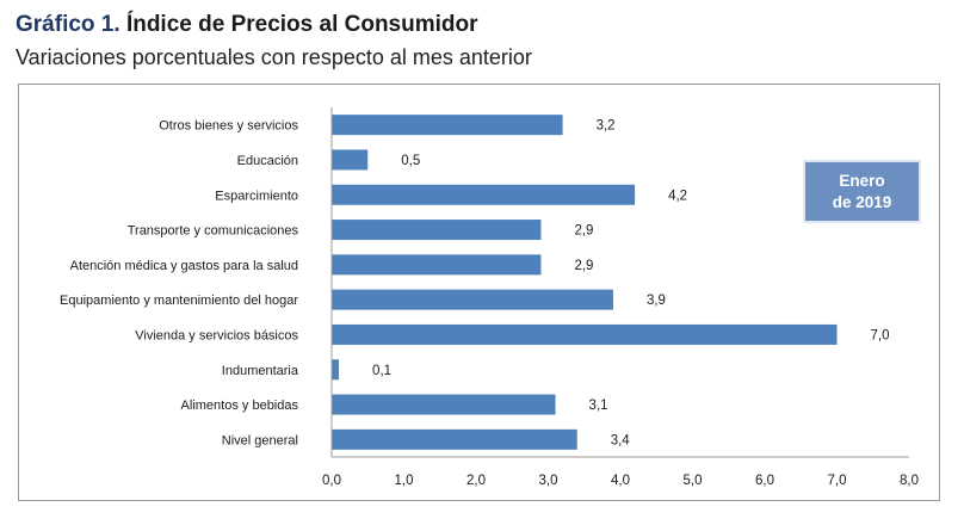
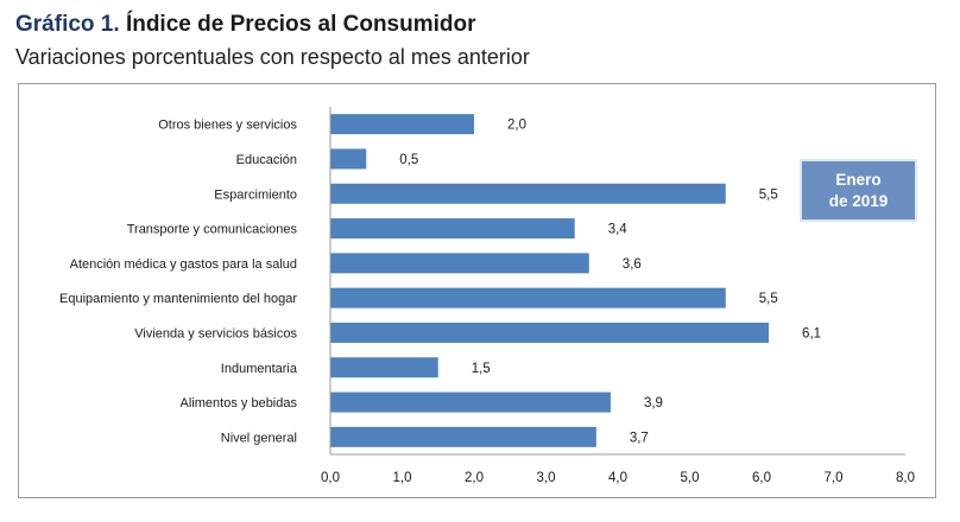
Otros bienes y servicios: 3,2 -> 2,0
Esparcimiento: 4,2 -> 5,5
Transporte y comunicaciones: 2,9 -> 3,4
Atención médica y gastos para la salud: 2,9 -> 3,6
Equipamiento y mantenimiento del hogar: 3,9 -> 5,5
Vivienda y servicios básicos: 7,0 -> 6,1
Indumentaria: 0,1 -> 1,5
Alimentos y bebidas: 3,1 -> 3,9
Nivel general: 3,4 -> 3,7
